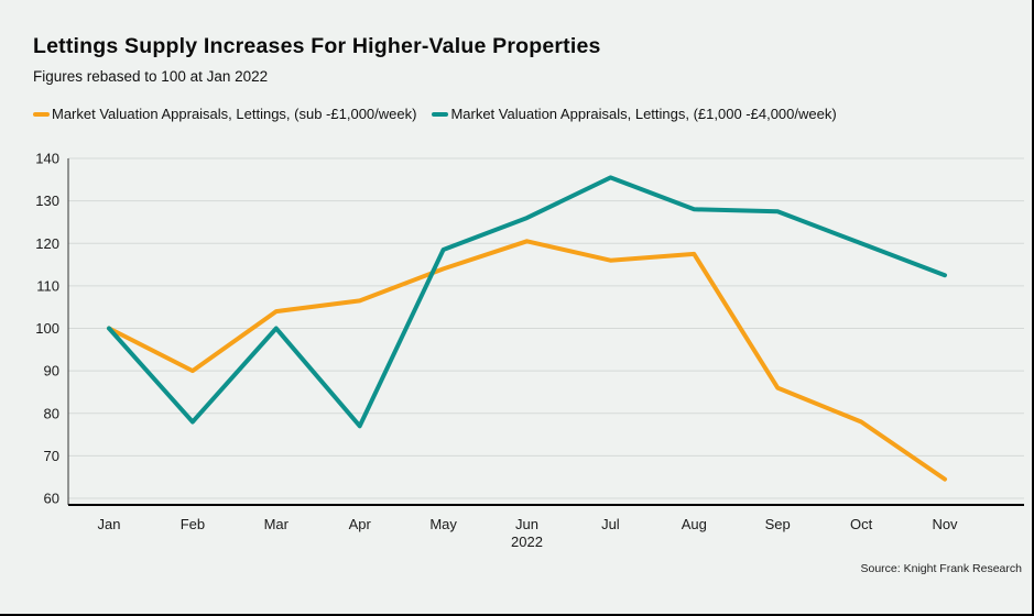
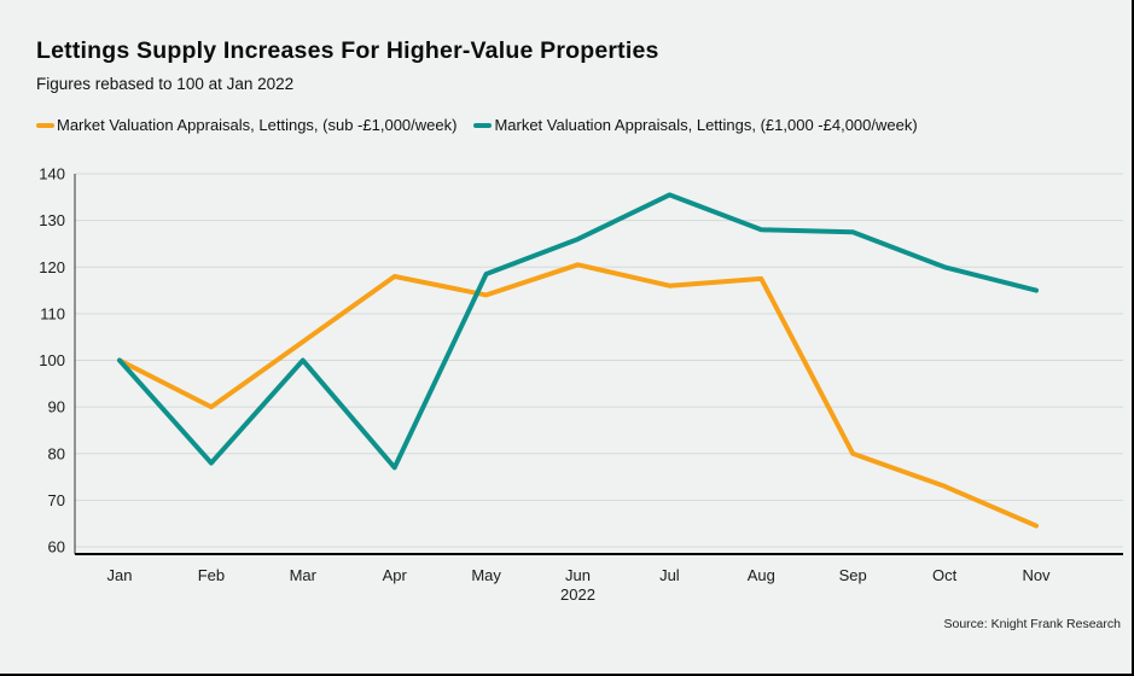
Market Valuation Appraisals, Lettings, (sub -£1,000/week)/Apr: 106 -> 118
Market Valuation Appraisals, Lettings, (sub -£1,000/week)/Sep: 86 -> 80
Market Valuation Appraisals, Lettings, (sub -£1,000/week)/Oct: 78 -> 73
Market Valuation Appraisals, Lettings, (£1,000 -£4,000/week)/Nov: 112 -> 115
